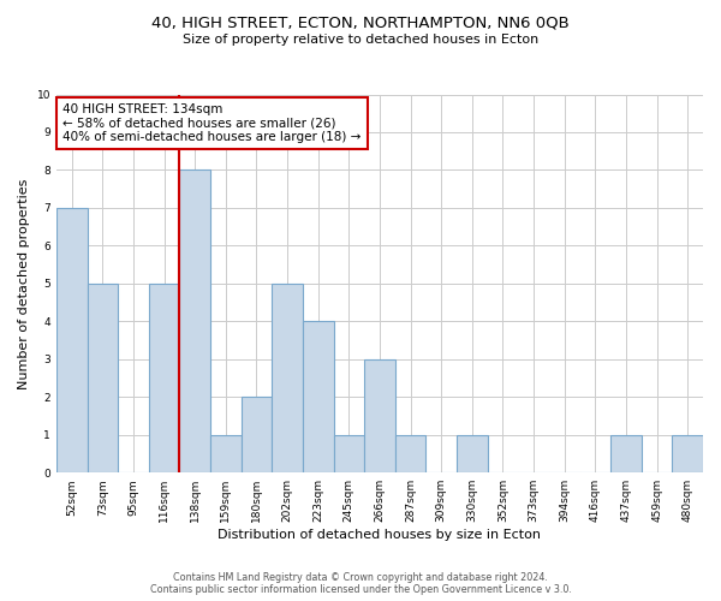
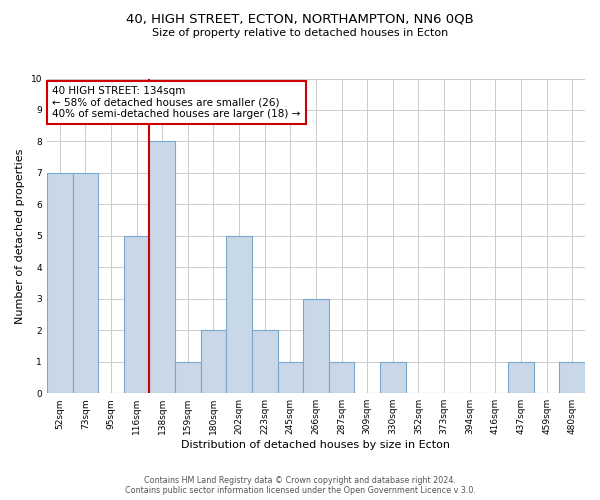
73sqm: 5 -> 7
223sqm: 4 -> 2
